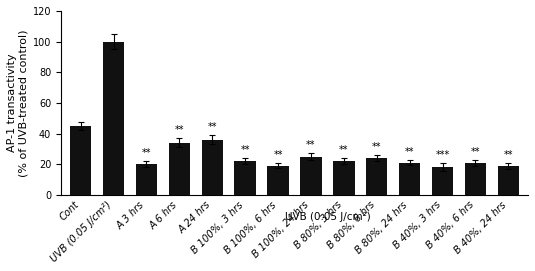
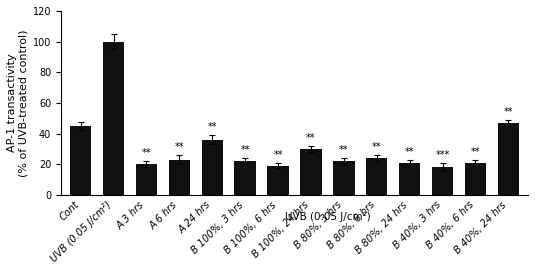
A 6 hrs: 34 -> 23
B 100%, 24 hrs: 25 -> 30
B 40%, 24 hrs: 19 -> 47
